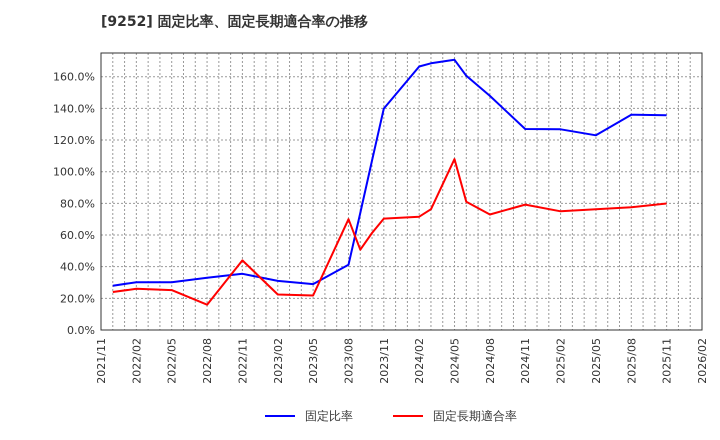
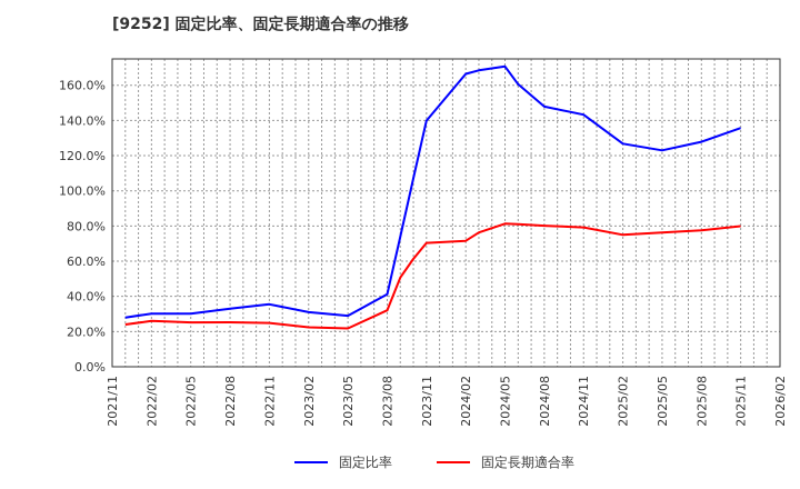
固定長期適合率/2022/08: 16% -> 25%
固定長期適合率/2022/11: 44% -> 25%
固定長期適合率/2023/08: 70% -> 32%
固定長期適合率/2024/05: 108% -> 81%
固定長期適合率/2024/08: 73% -> 80%
固定比率/2024/11: 127% -> 143%
固定比率/2025/08: 136% -> 128%
